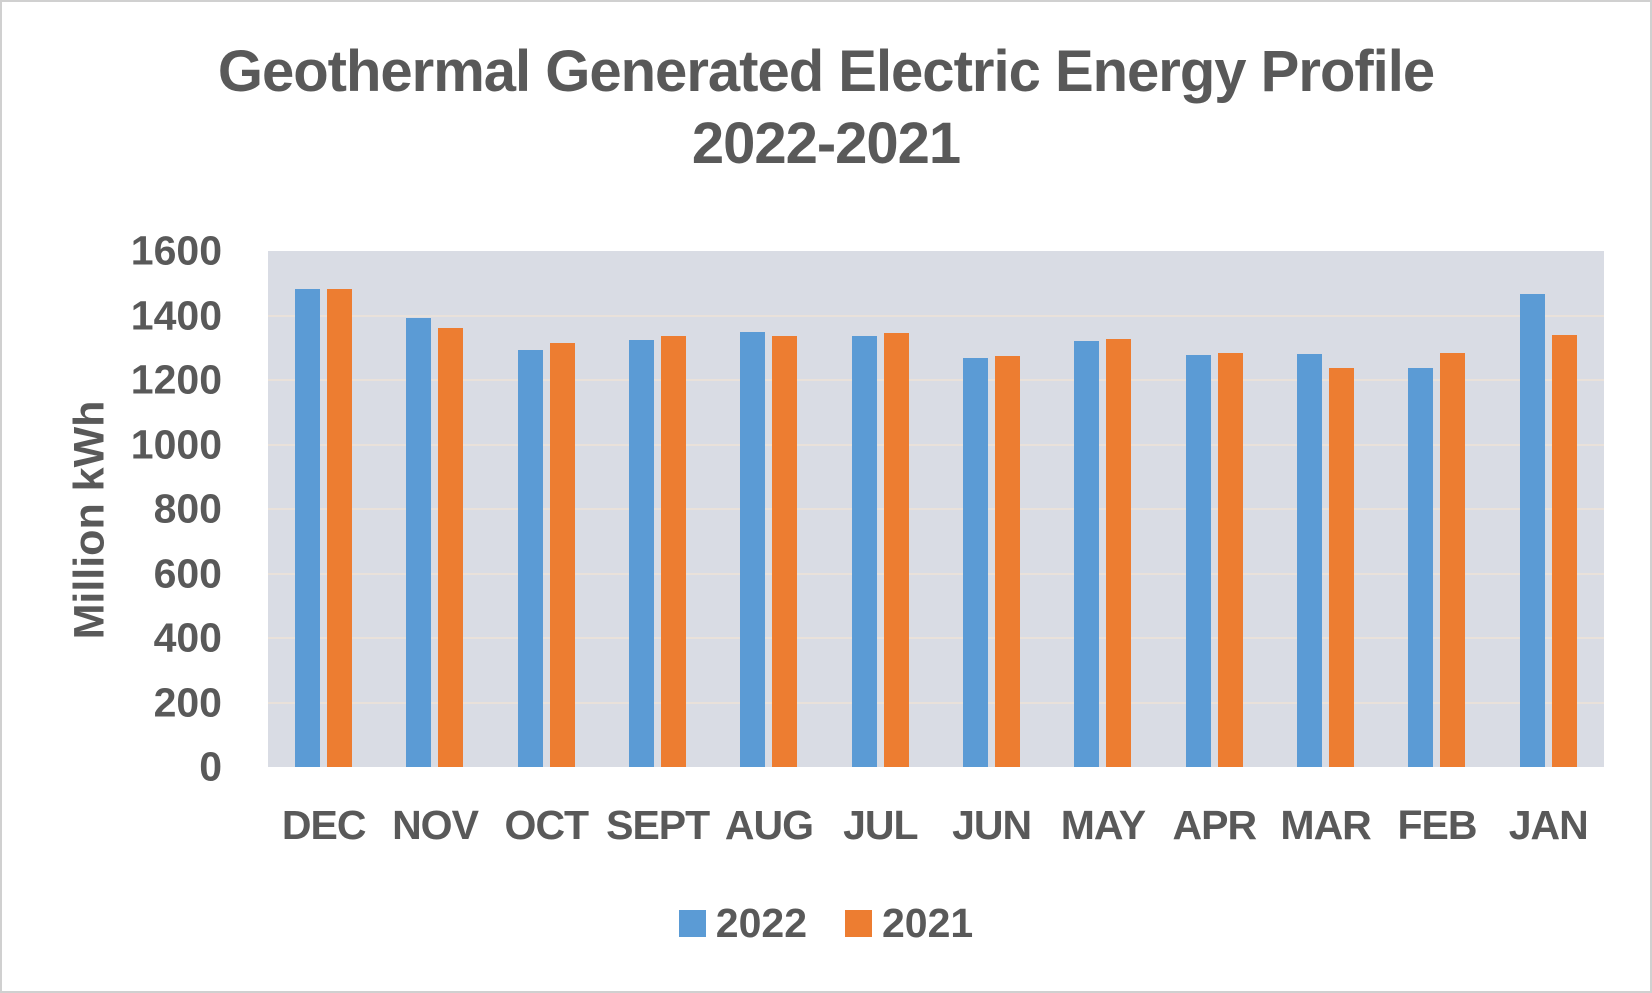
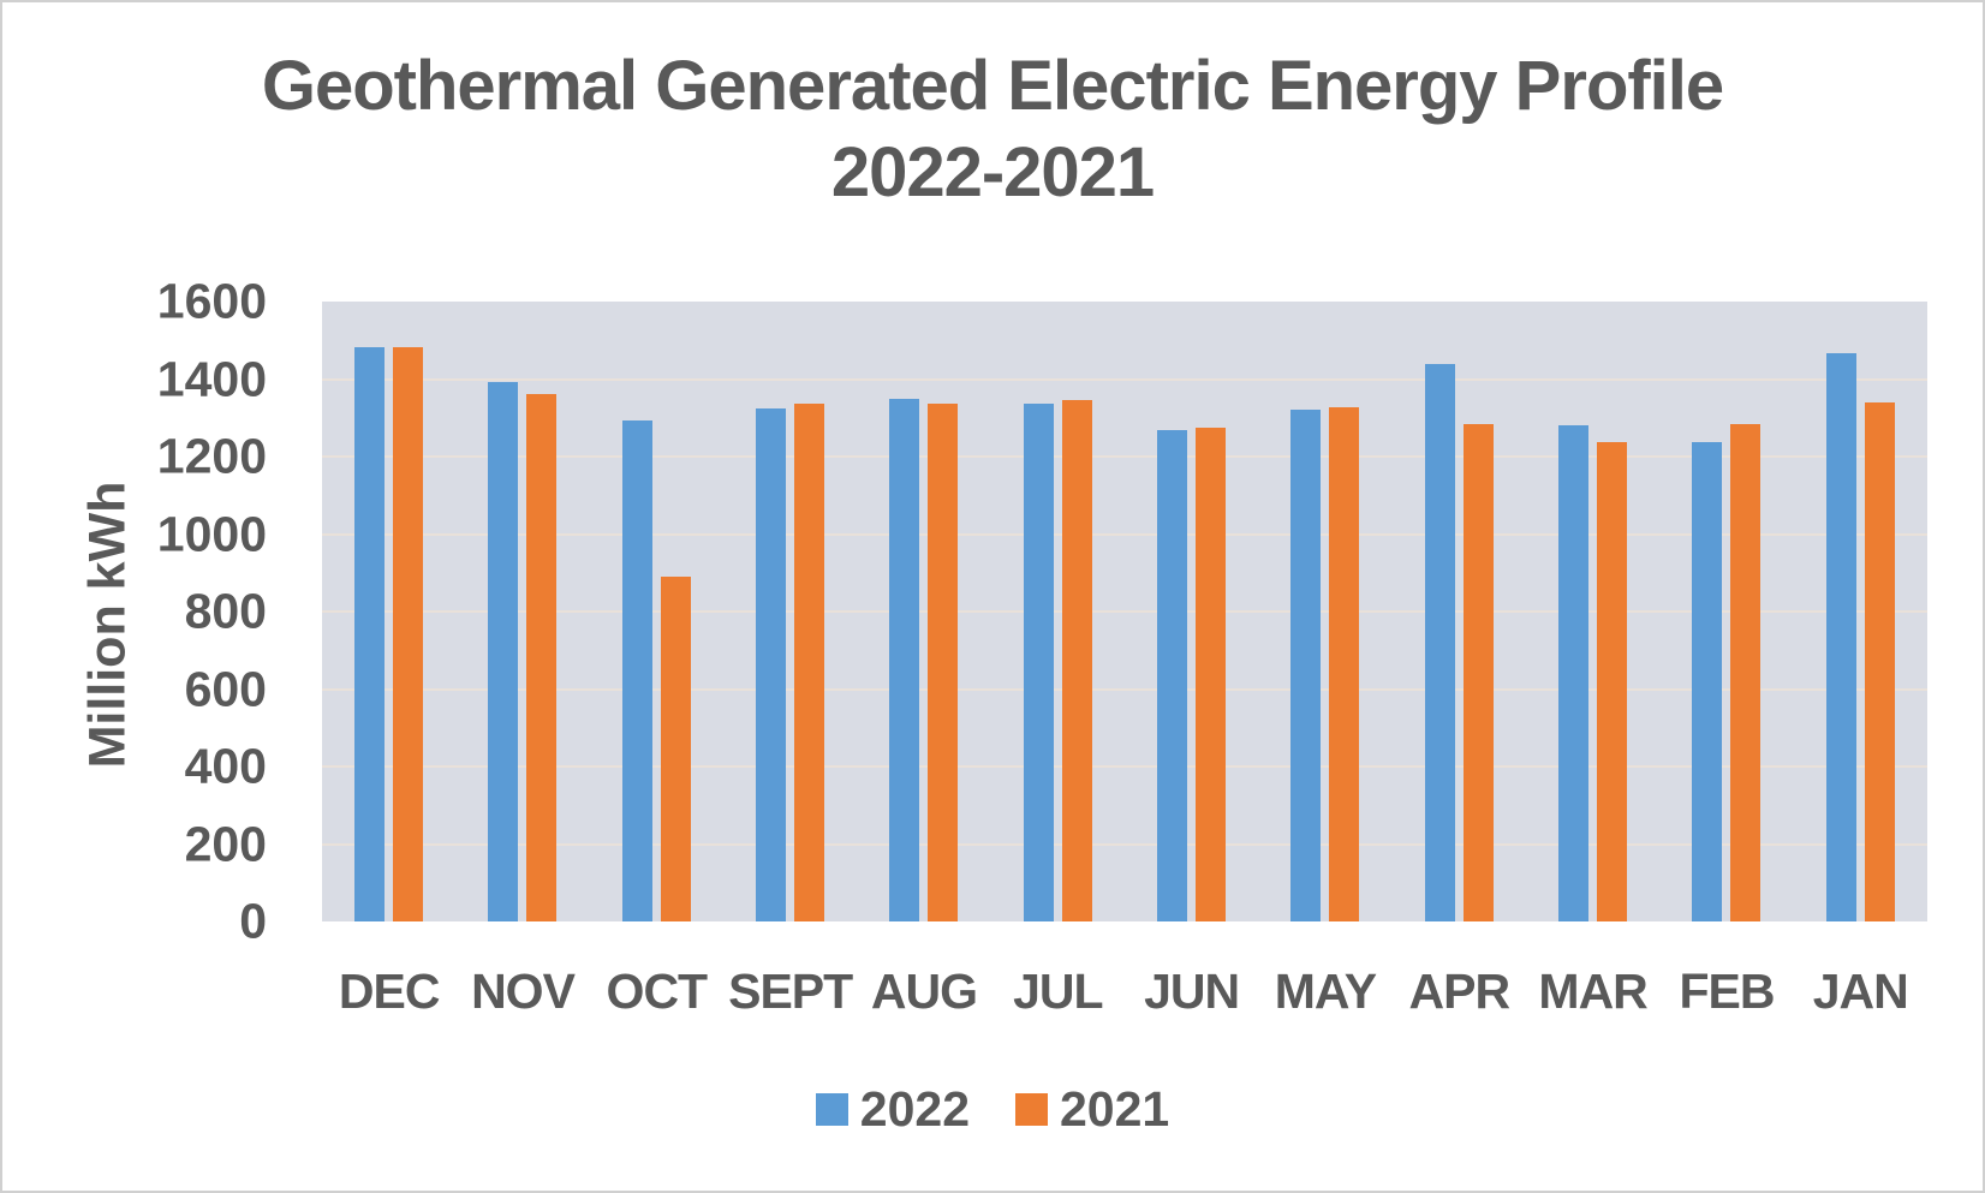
2021/OCT: 1310 -> 890
2022/APR: 1280 -> 1440
